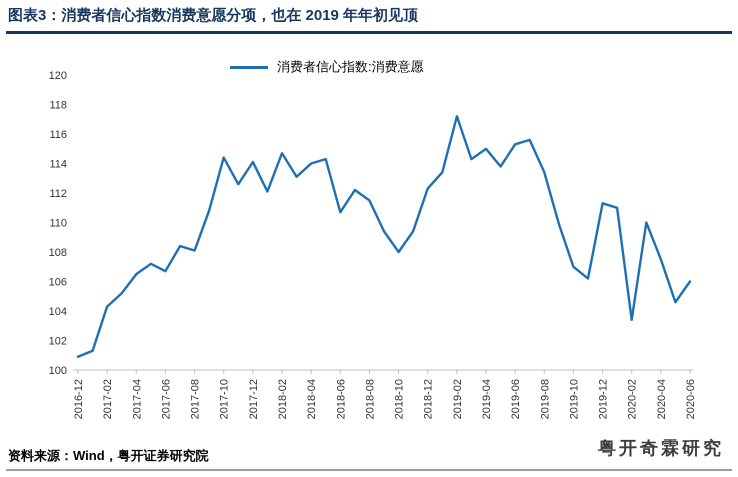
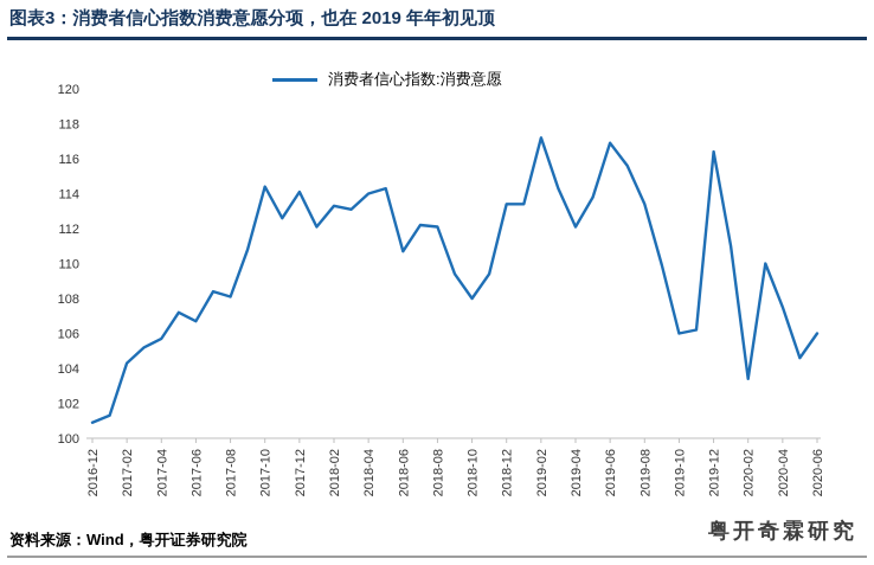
2017-04: 106.5 -> 105.7
2018-02: 114.7 -> 113.3
2018-08: 111.5 -> 112.1
2018-12: 112.3 -> 113.4
2019-04: 115.0 -> 112.1
2019-06: 115.3 -> 116.9
2019-10: 107.0 -> 106.0
2019-12: 111.3 -> 116.4
